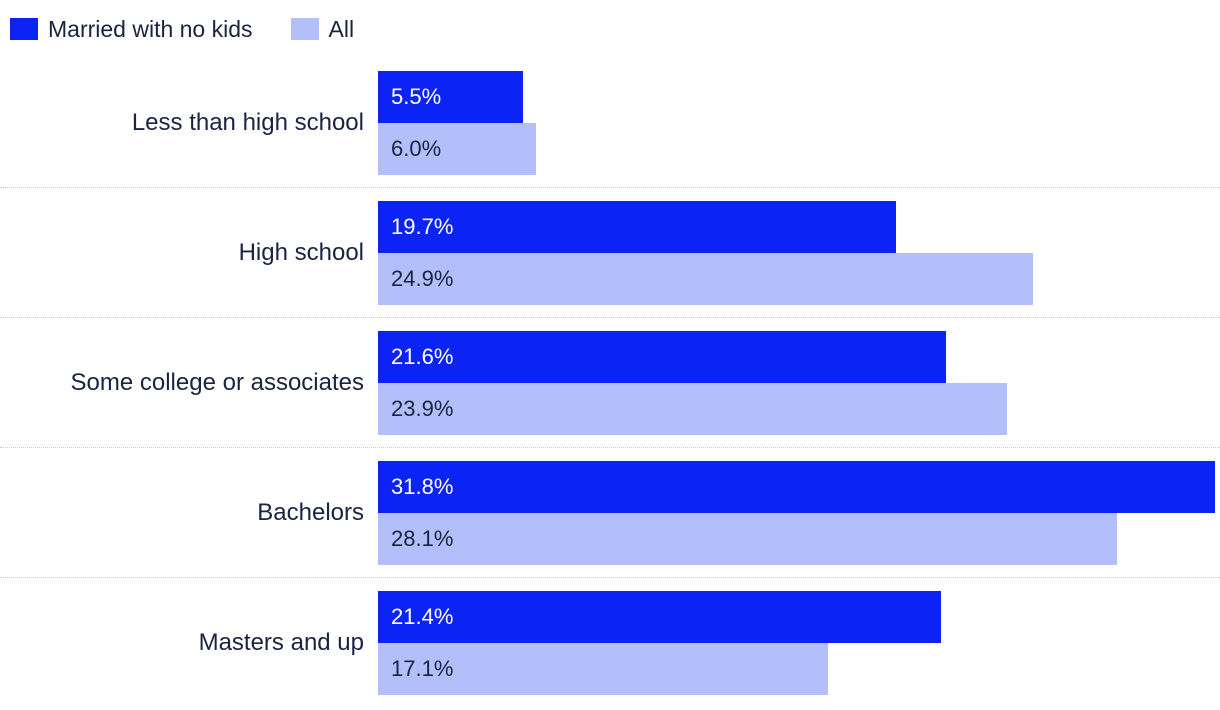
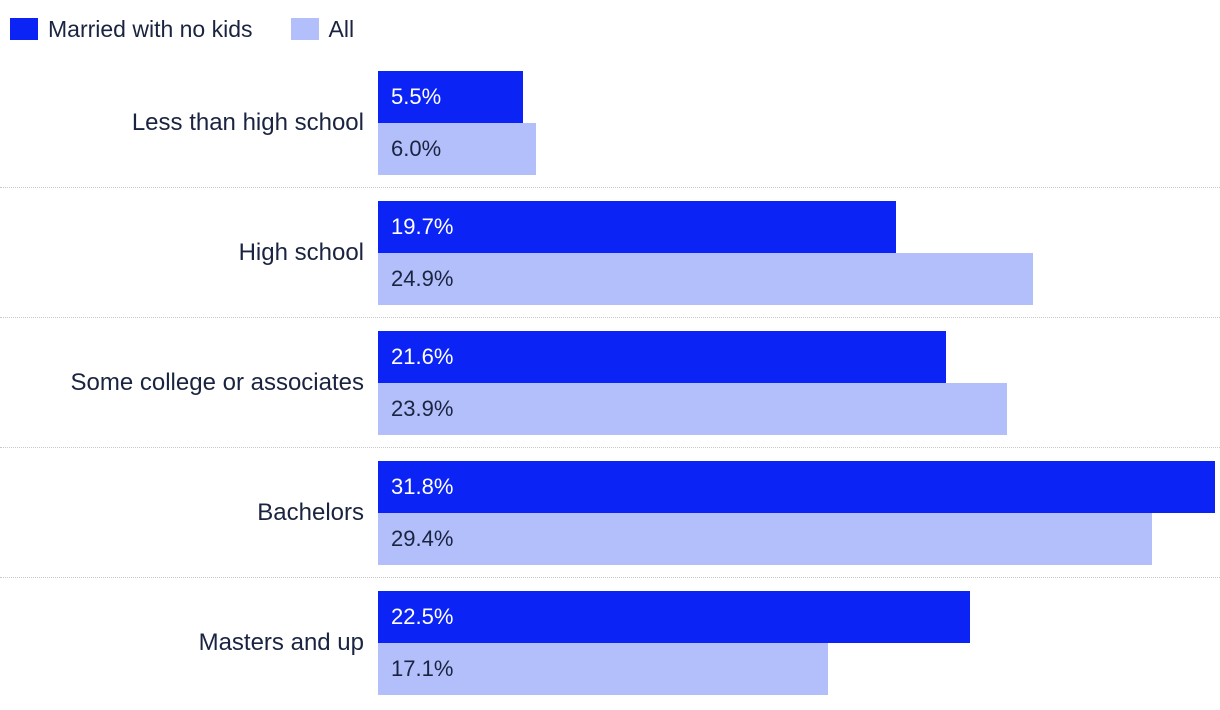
All/Bachelors: 28.1% -> 29.4%
Married with no kids/Masters and up: 21.4% -> 22.5%
